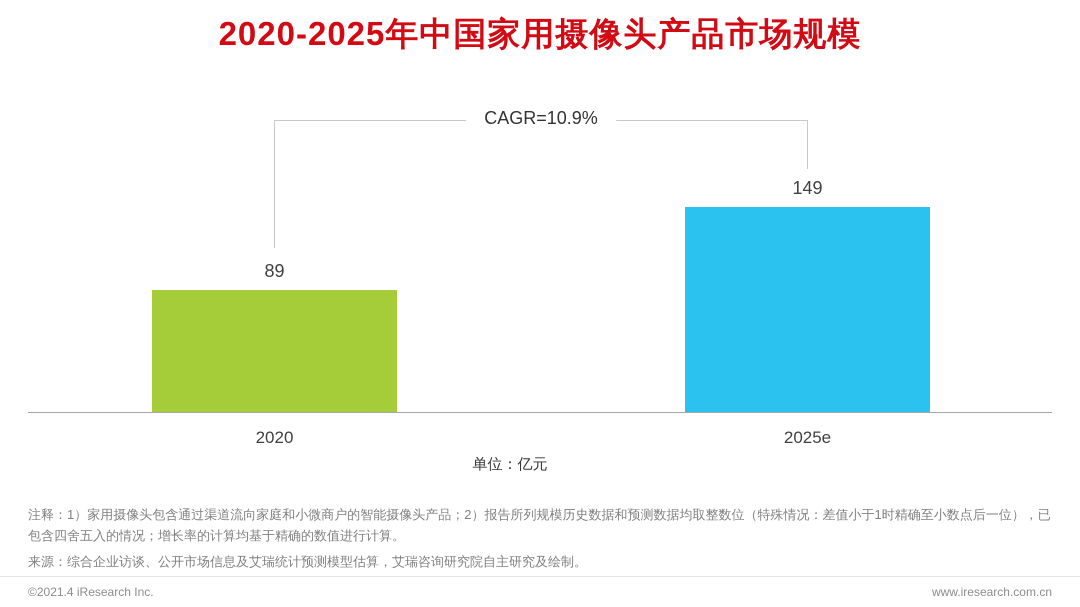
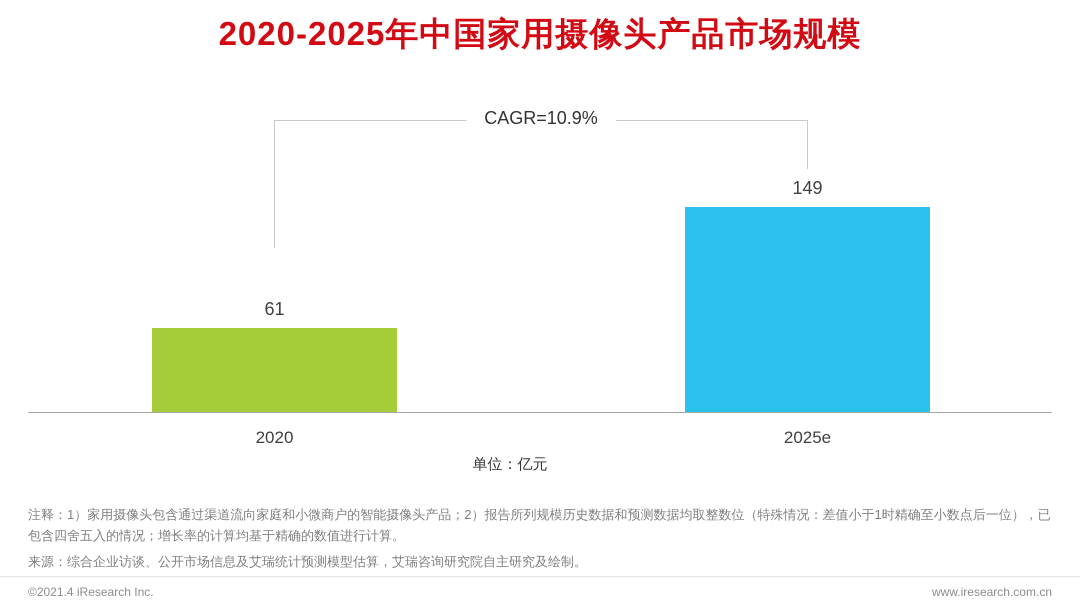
2020: 89 -> 61
